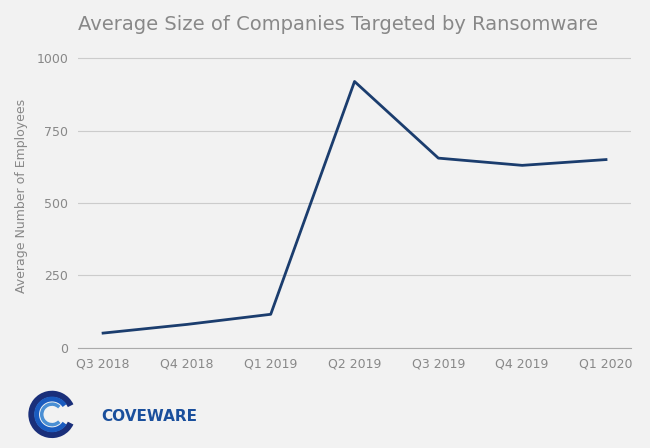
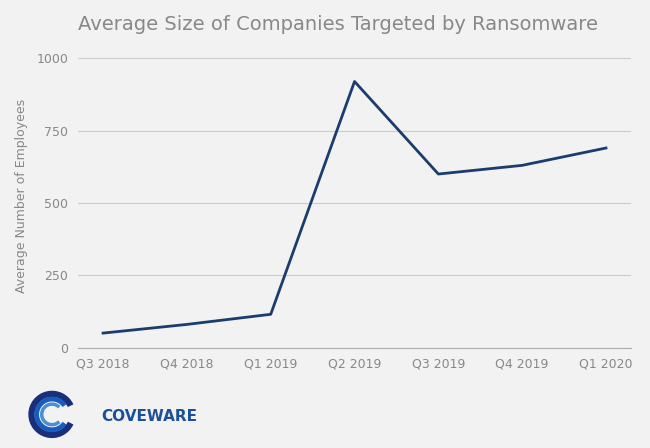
Q3 2019: 655 -> 600
Q1 2020: 650 -> 690
